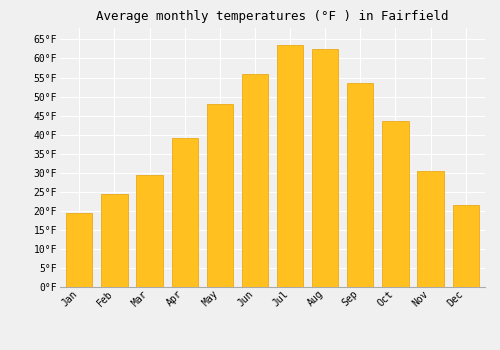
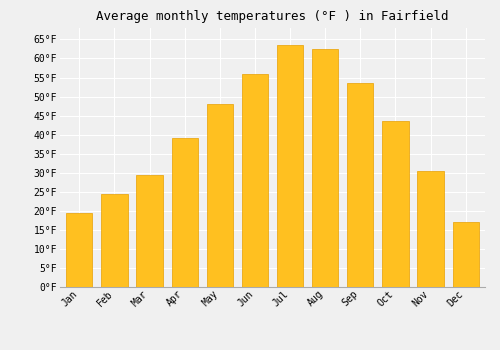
Dec: 21.5°F -> 17.0°F
